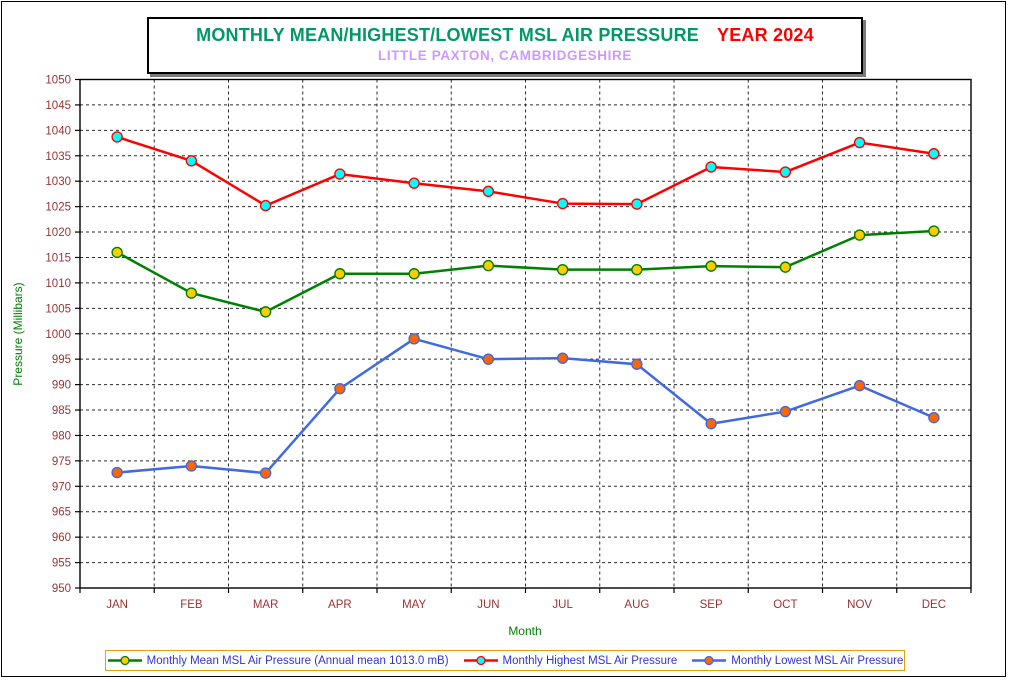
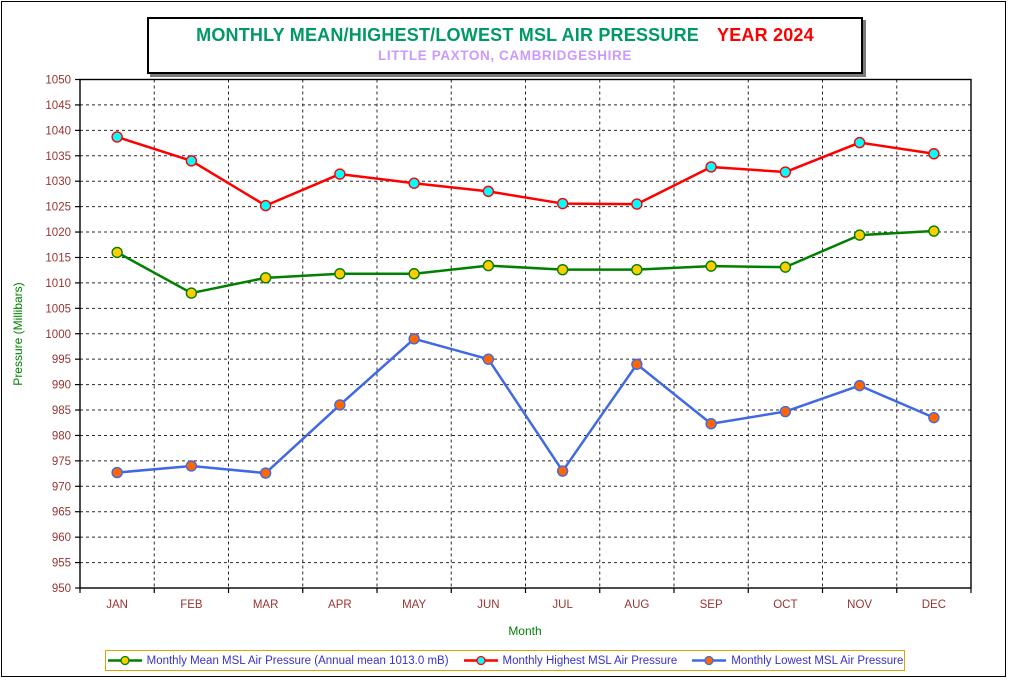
Monthly Mean MSL Air Pressure (Annual mean 1013.0 mB)/MAR: 1004 -> 1011
Monthly Lowest MSL Air Pressure/APR: 989 -> 986
Monthly Lowest MSL Air Pressure/JUL: 995 -> 973
